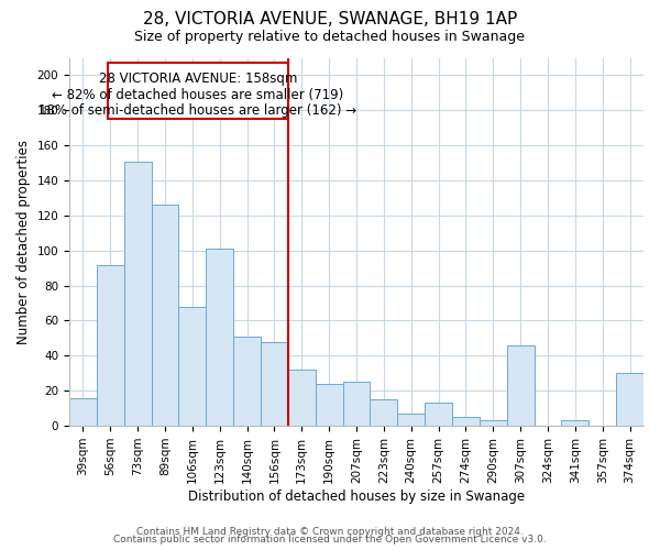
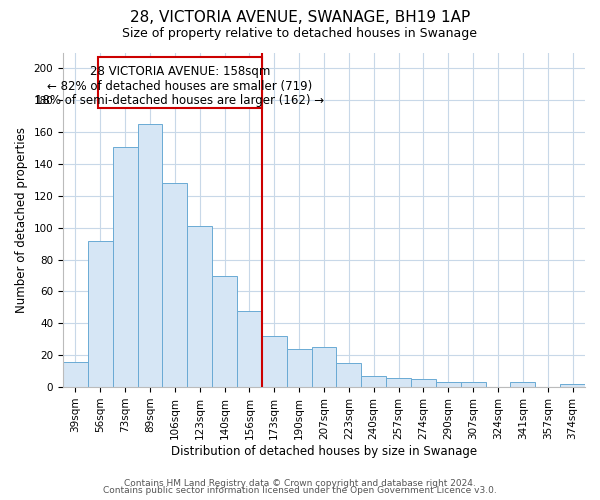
89sqm: 126 -> 165
106sqm: 68 -> 128
140sqm: 51 -> 70
257sqm: 13 -> 6
307sqm: 46 -> 3
374sqm: 30 -> 2
